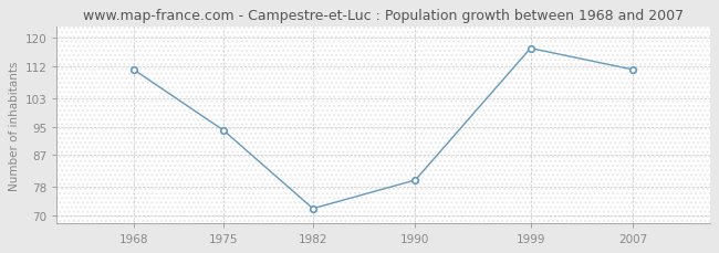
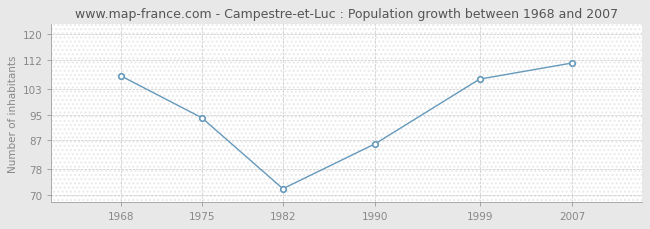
1968: 111 -> 107
1990: 80 -> 86
1999: 117 -> 106
